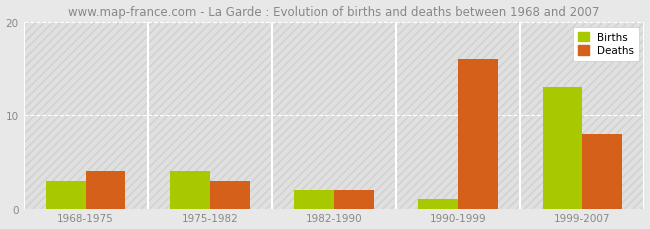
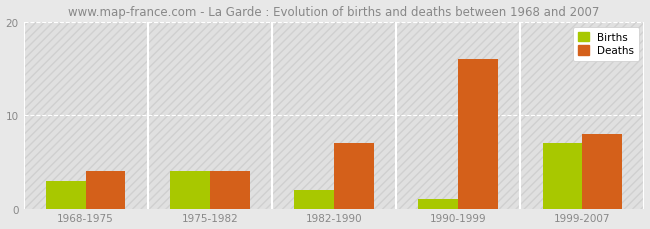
Deaths/1975-1982: 3 -> 4
Deaths/1982-1990: 2 -> 7
Births/1999-2007: 13 -> 7
